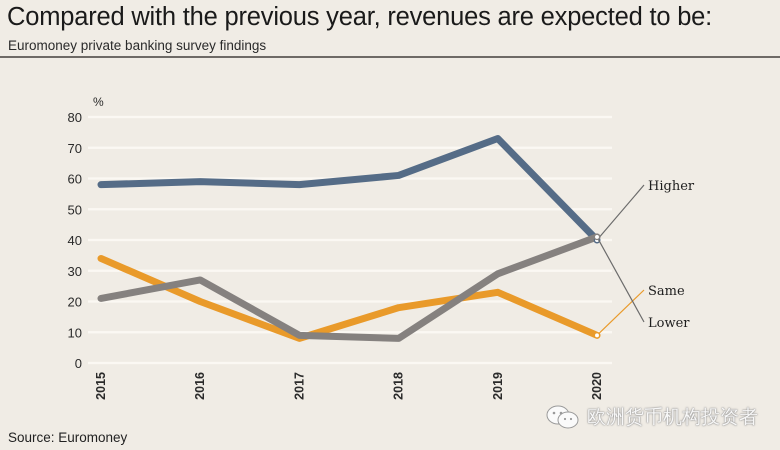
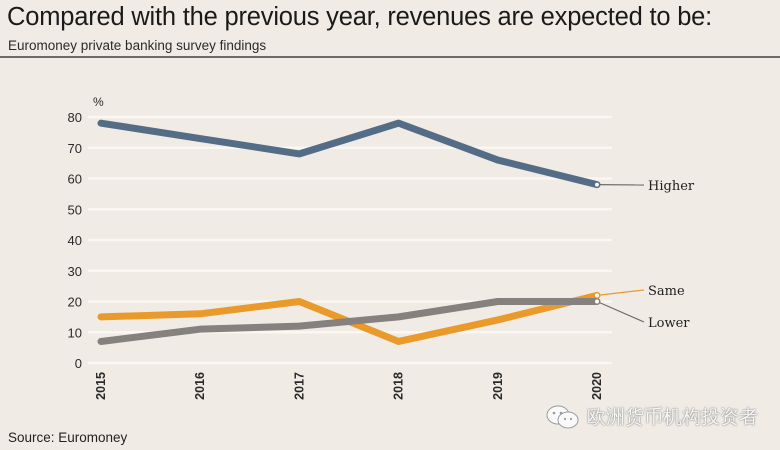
Higher/2015: 58 -> 78
Same/2015: 34 -> 15
Lower/2015: 21 -> 7
Higher/2016: 59 -> 73
Same/2016: 20 -> 16
Lower/2016: 27 -> 11
Higher/2017: 58 -> 68
Same/2017: 8 -> 20
Lower/2017: 9 -> 12
Higher/2018: 61 -> 78
Same/2018: 18 -> 7
Lower/2018: 8 -> 15
Higher/2019: 73 -> 66
Same/2019: 23 -> 14
Lower/2019: 29 -> 20
Higher/2020: 40 -> 58
Same/2020: 9 -> 22
Lower/2020: 41 -> 20
